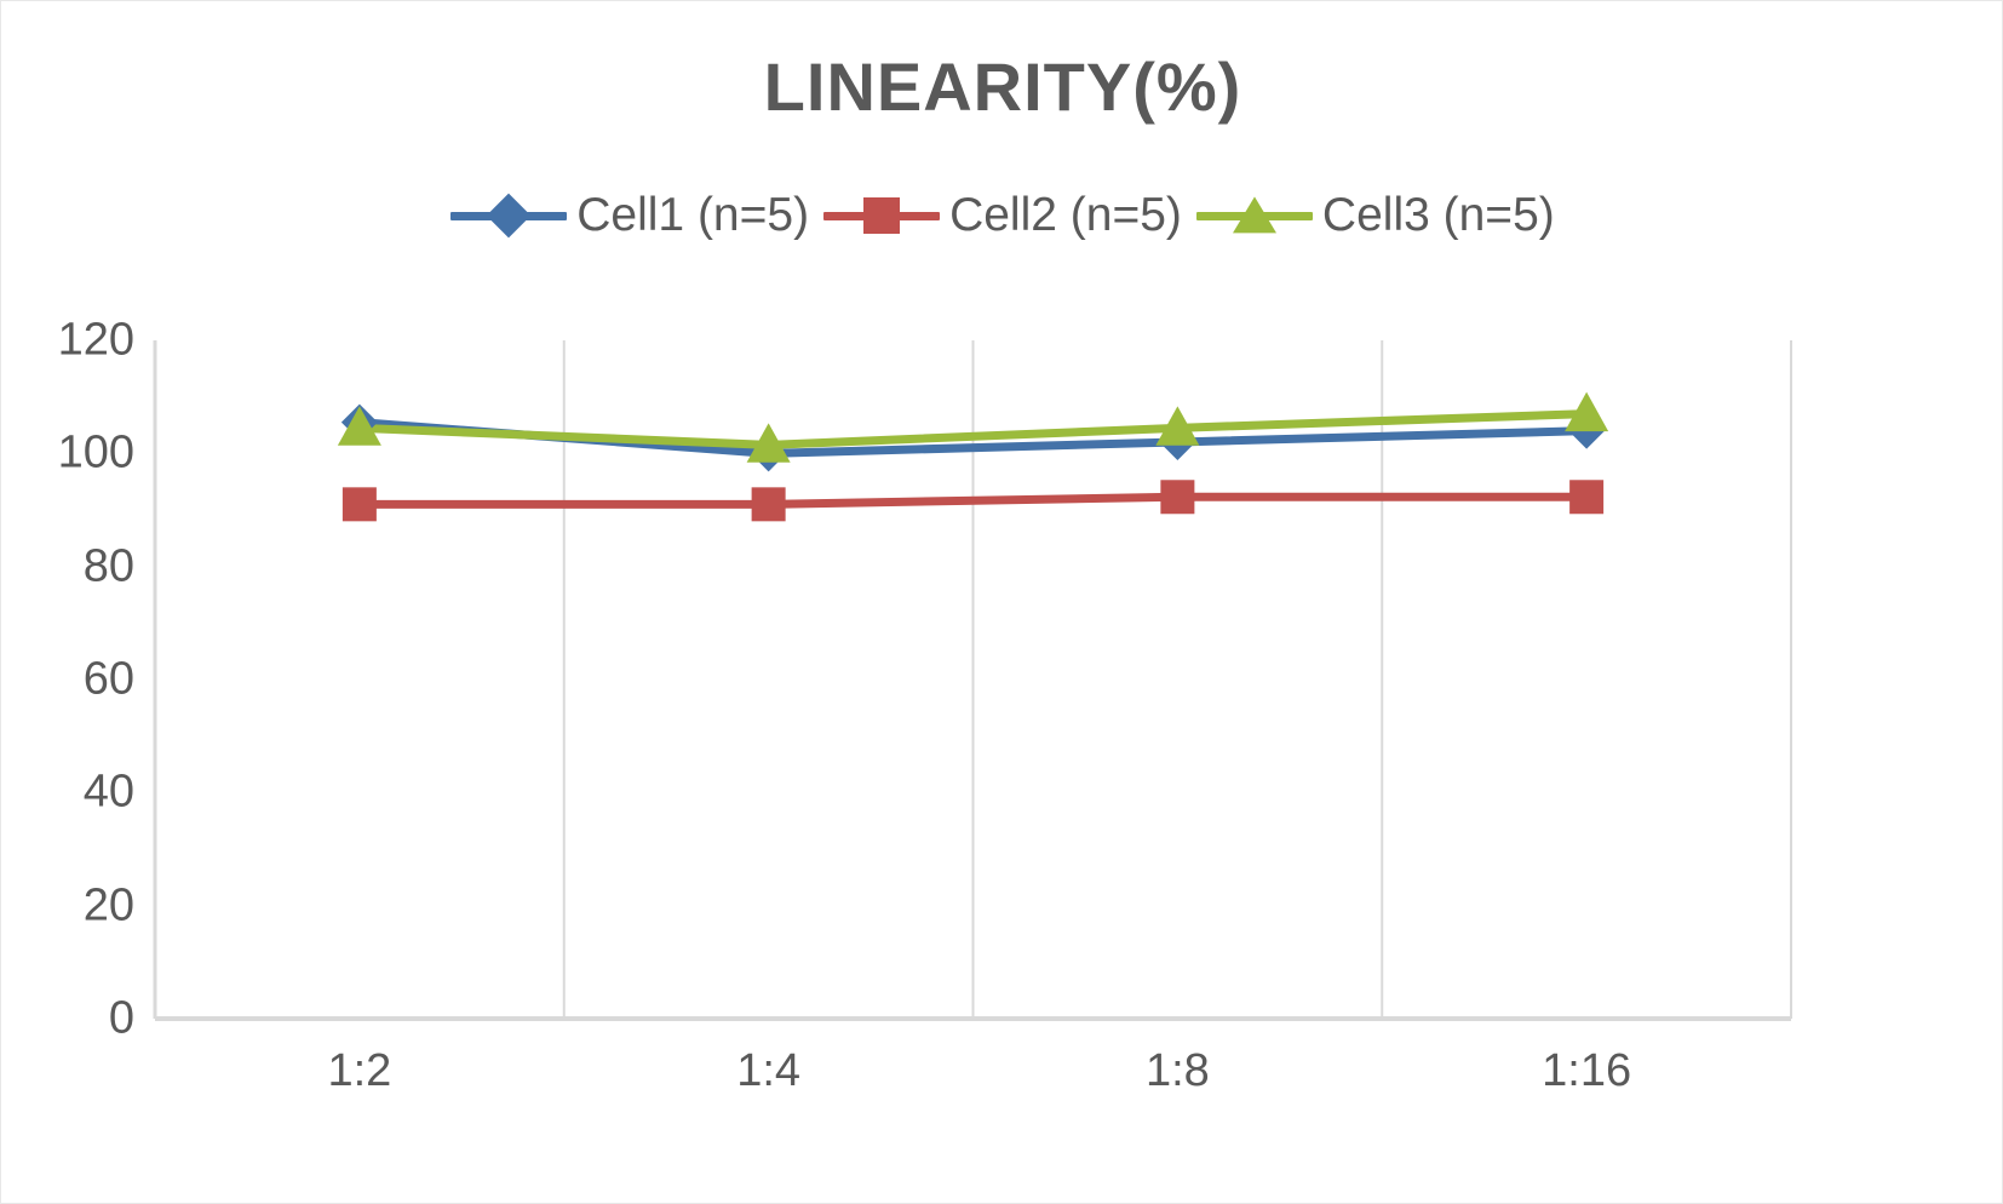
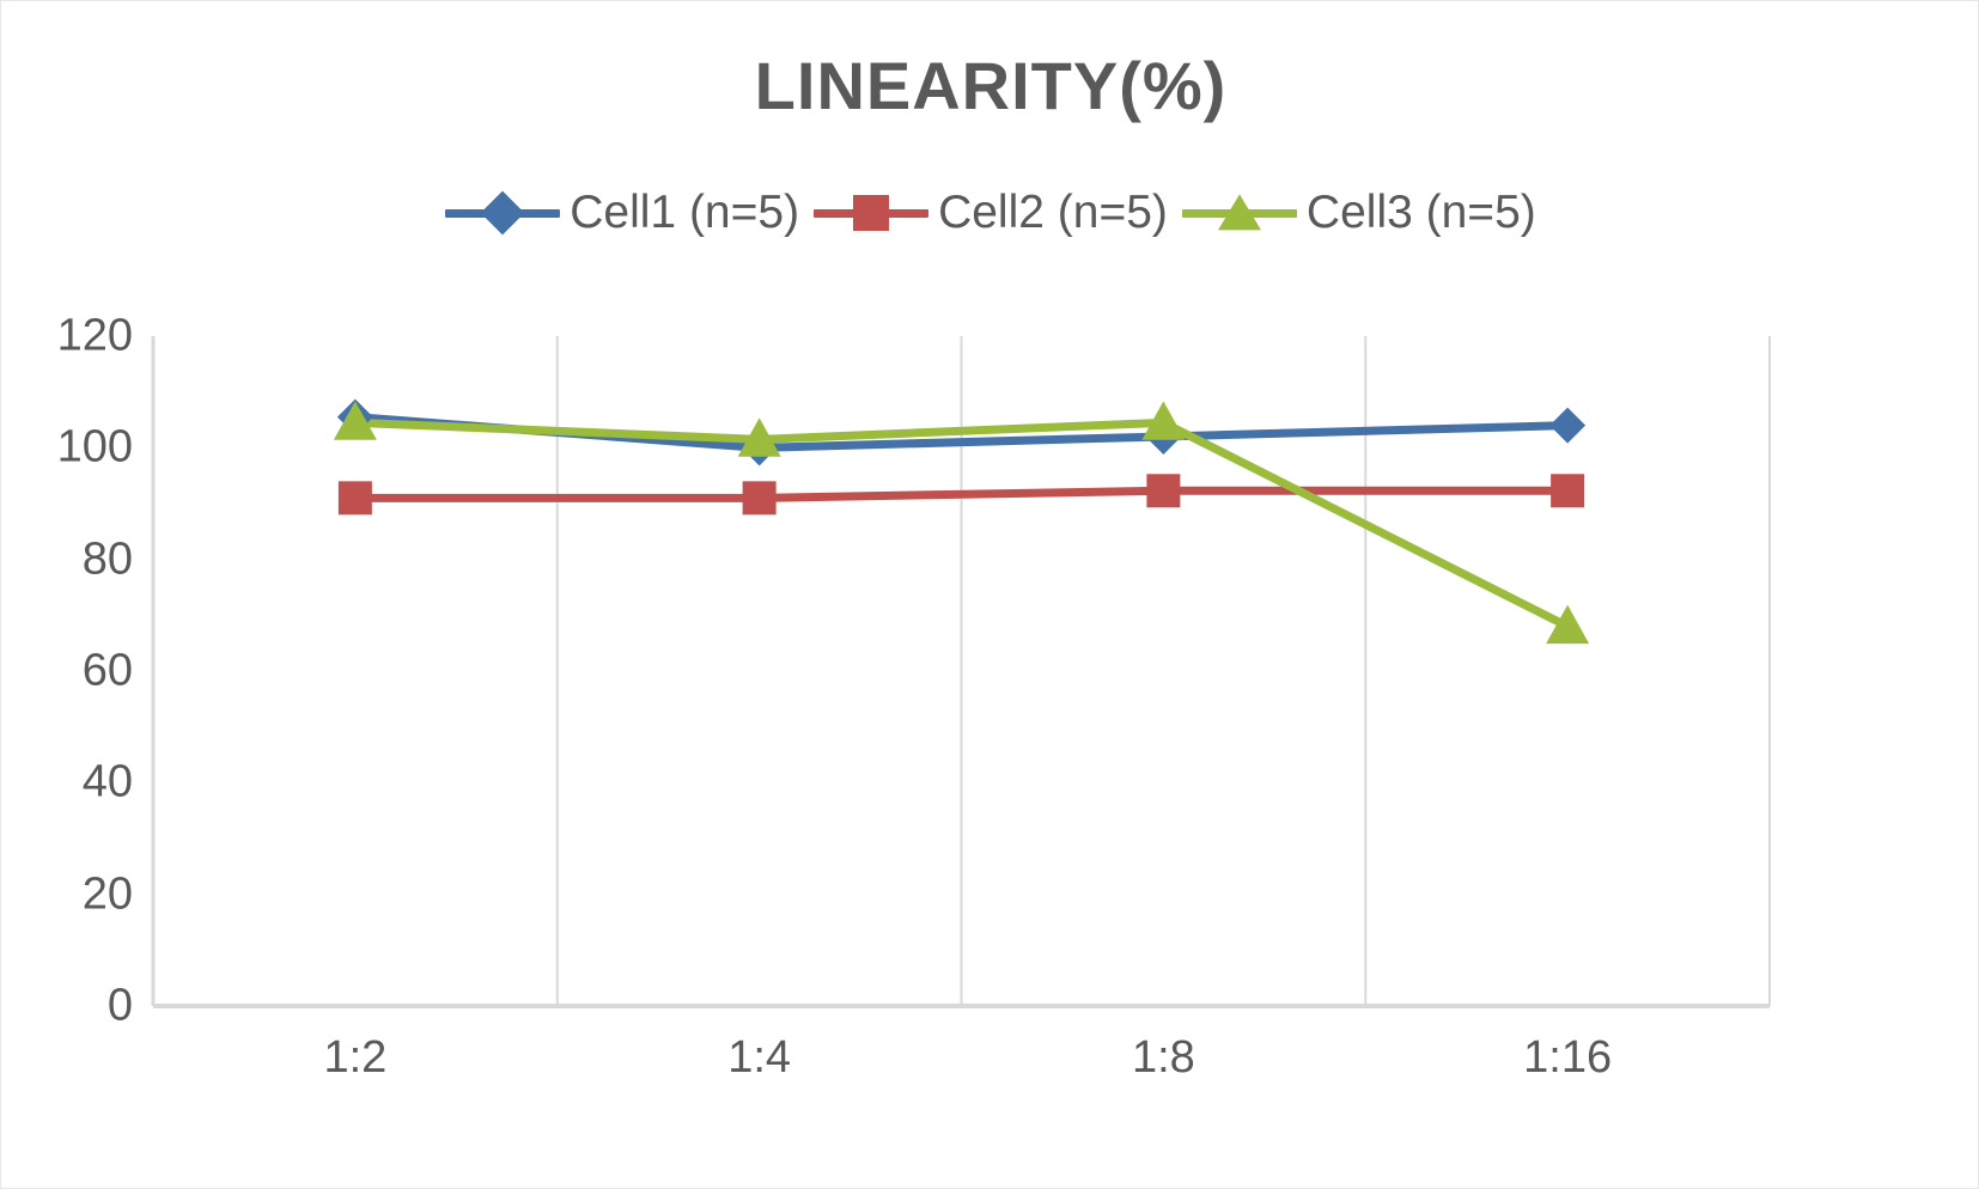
Cell3 (n=5)/1:16: 107 -> 68
